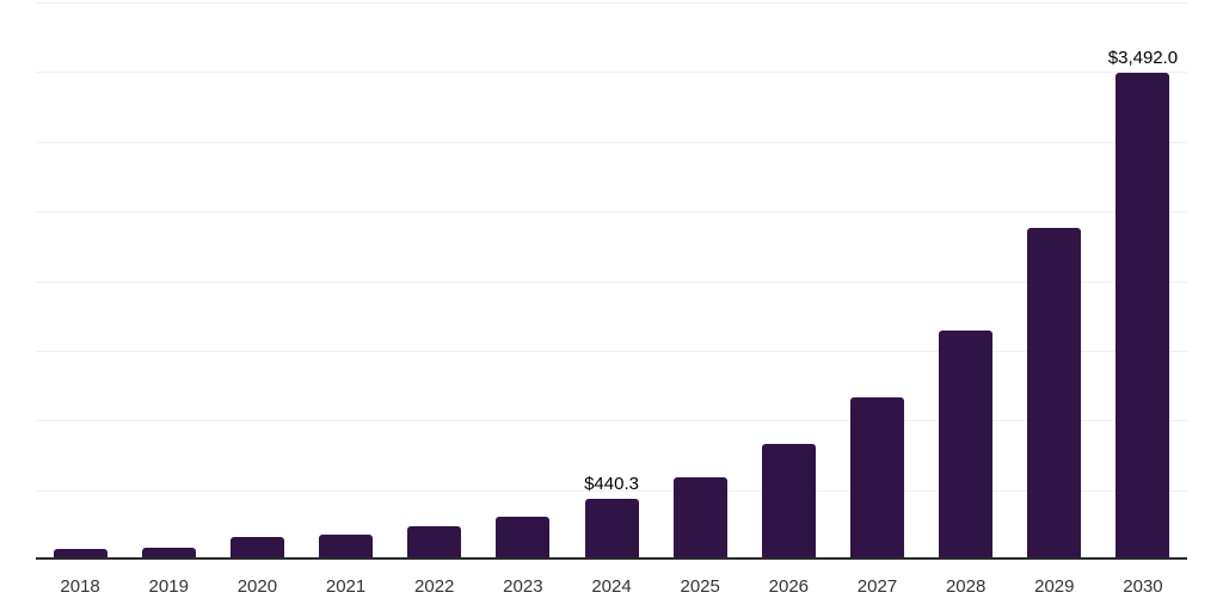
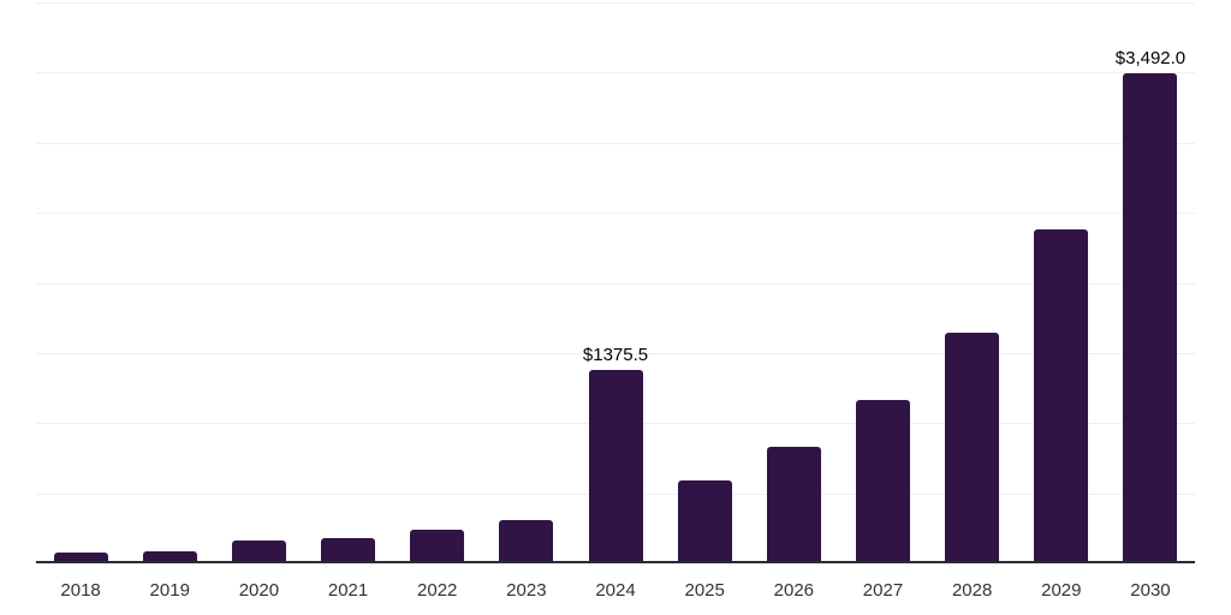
2024: $440.3 -> $1375.5
